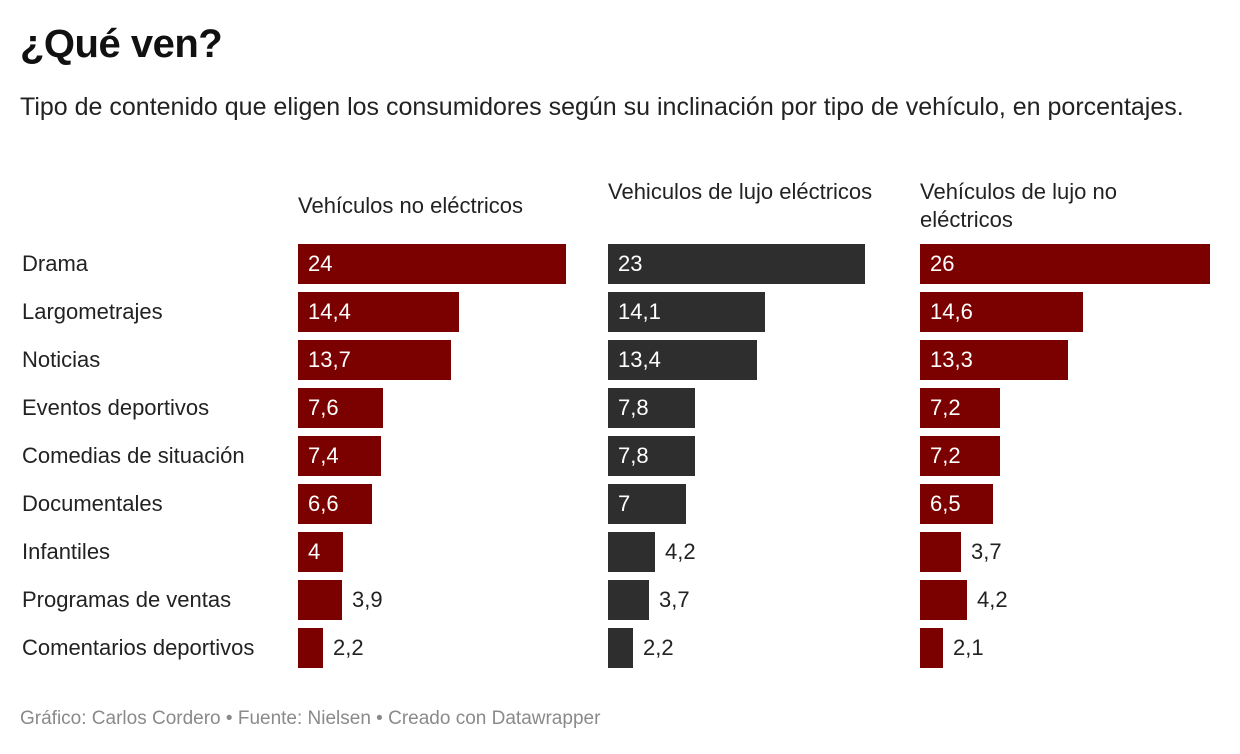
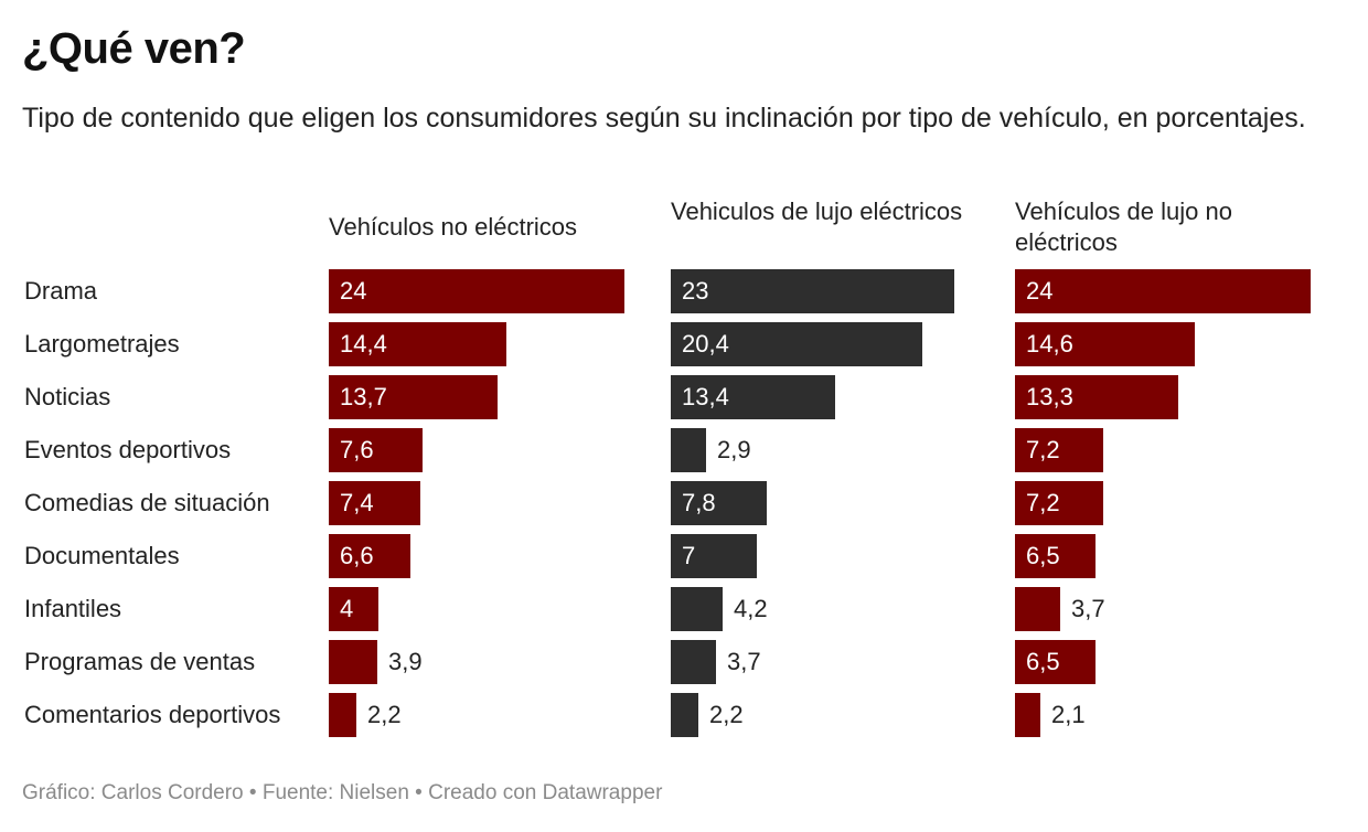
Vehículos de lujo no eléctricos/Drama: 26 -> 24
Vehiculos de lujo eléctricos/Largometrajes: 14,1 -> 20,4
Vehiculos de lujo eléctricos/Eventos deportivos: 7,8 -> 2,9
Vehículos de lujo no eléctricos/Programas de ventas: 4,2 -> 6,5
